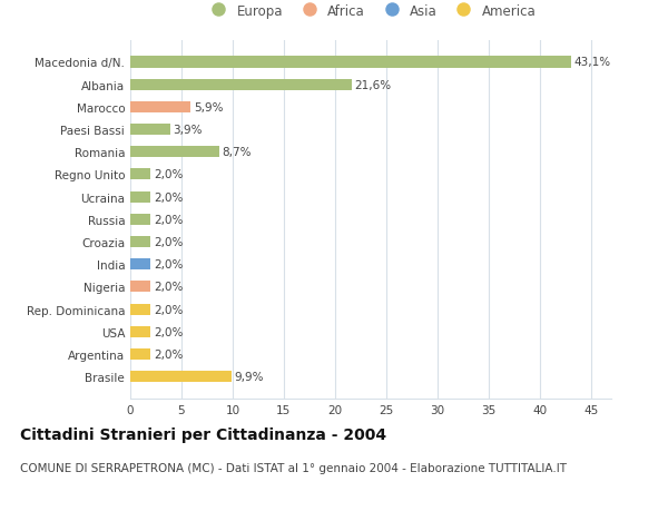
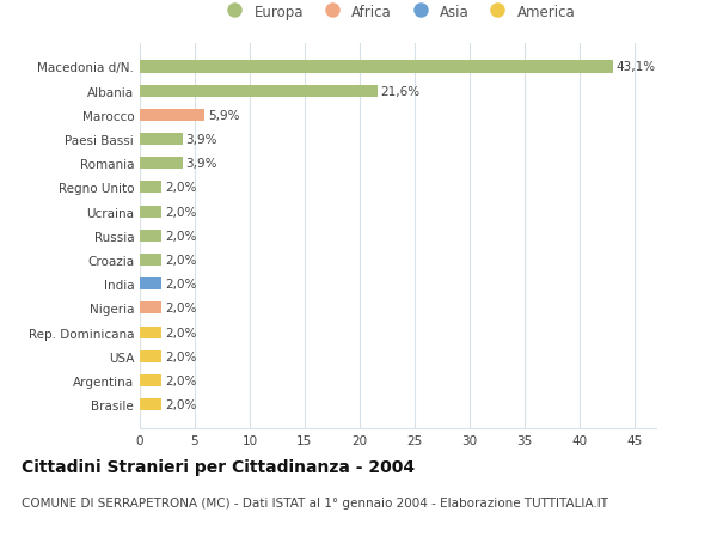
Romania: 8,7% -> 3,9%
Brasile: 9,9% -> 2,0%
